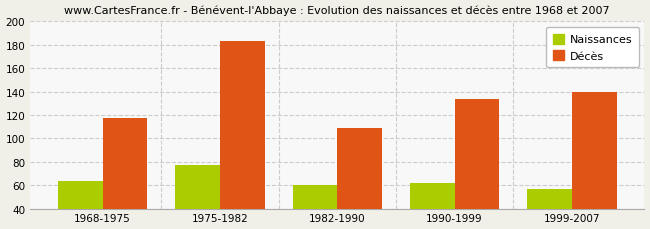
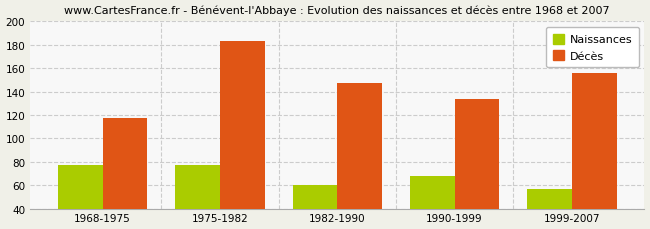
Naissances/1968-1975: 64 -> 77
Décès/1982-1990: 109 -> 147
Naissances/1990-1999: 62 -> 68
Décès/1999-2007: 140 -> 156
